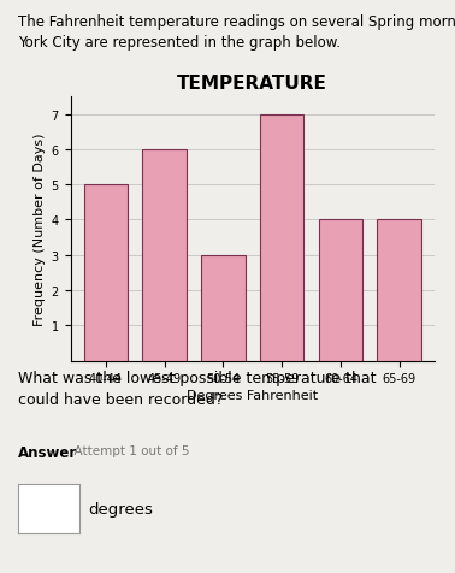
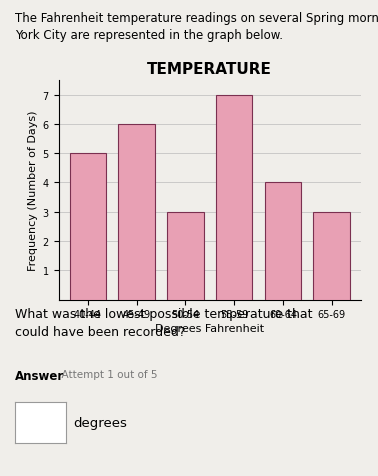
65-69: 4 -> 3
